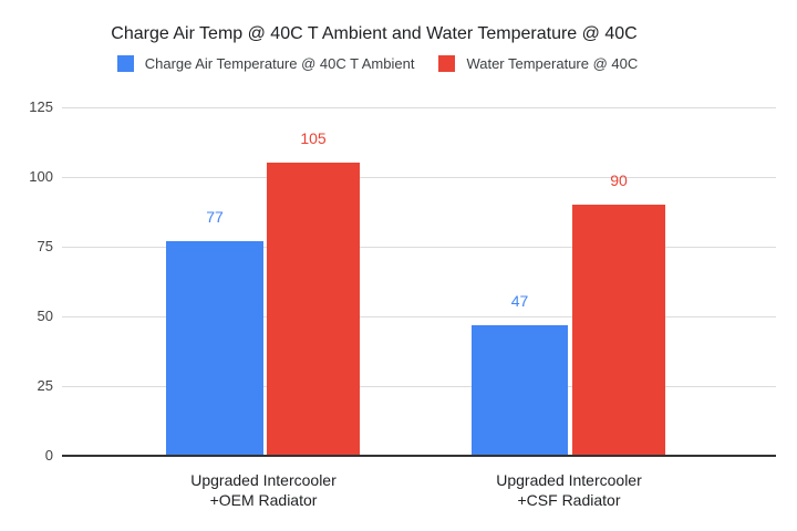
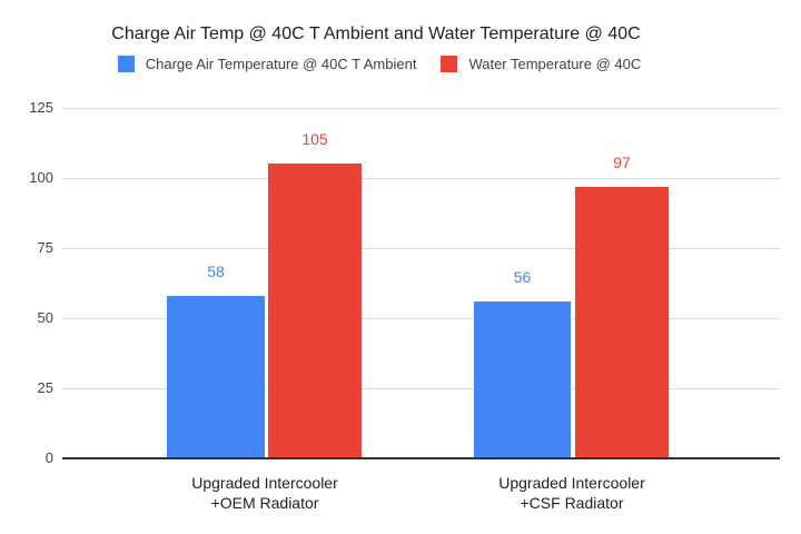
Charge Air Temperature @ 40C T Ambient/Upgraded Intercooler +OEM Radiator: 77 -> 58
Charge Air Temperature @ 40C T Ambient/Upgraded Intercooler +CSF Radiator: 47 -> 56
Water Temperature @ 40C/Upgraded Intercooler +CSF Radiator: 90 -> 97
